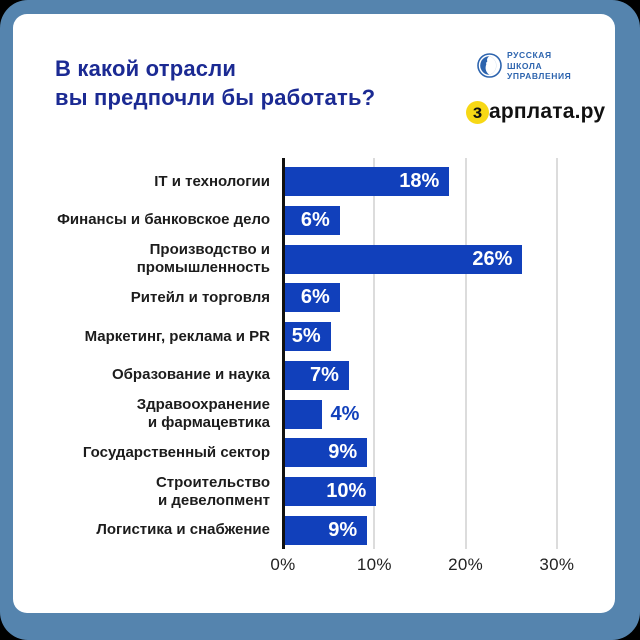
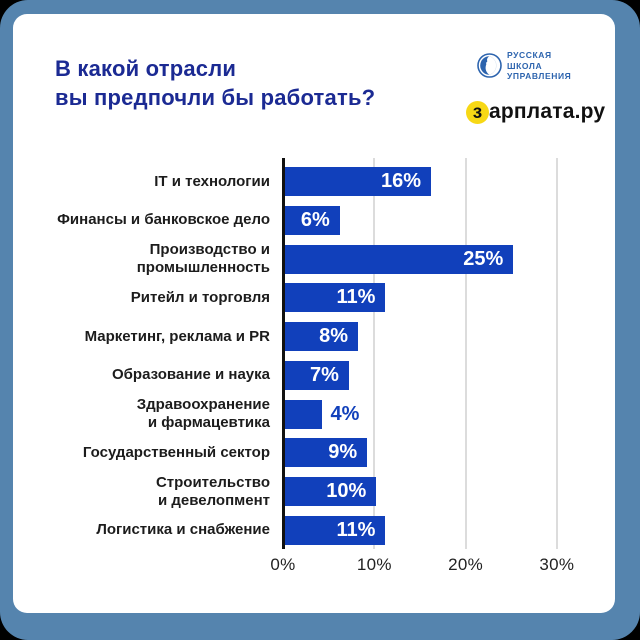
IT и технологии: 18% -> 16%
Производство и промышленность: 26% -> 25%
Ритейл и торговля: 6% -> 11%
Маркетинг, реклама и PR: 5% -> 8%
Логистика и снабжение: 9% -> 11%
